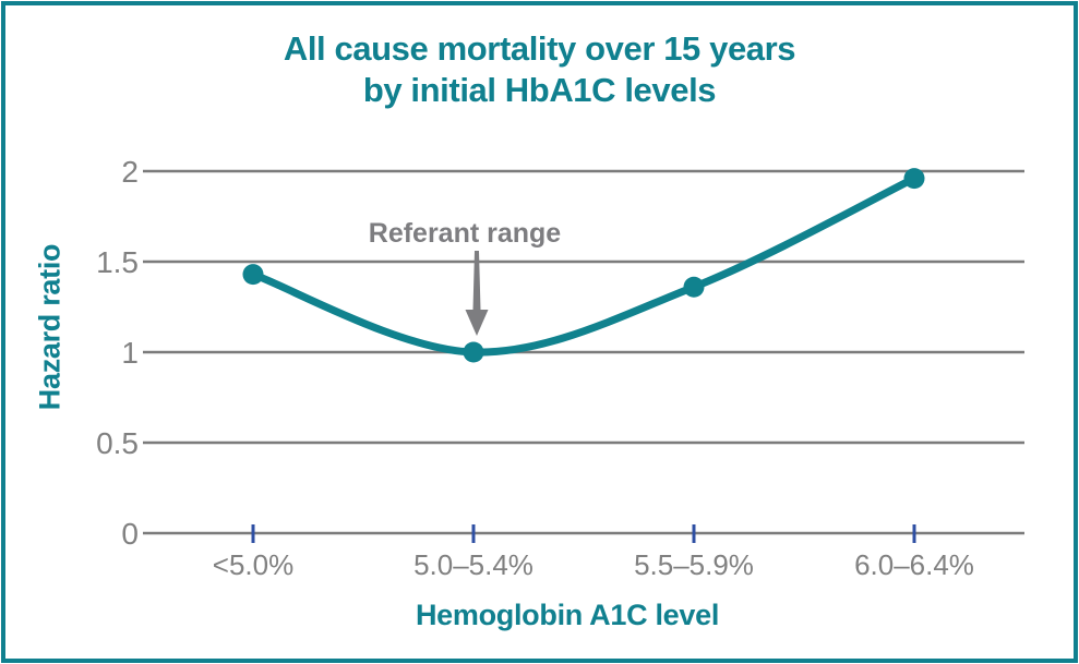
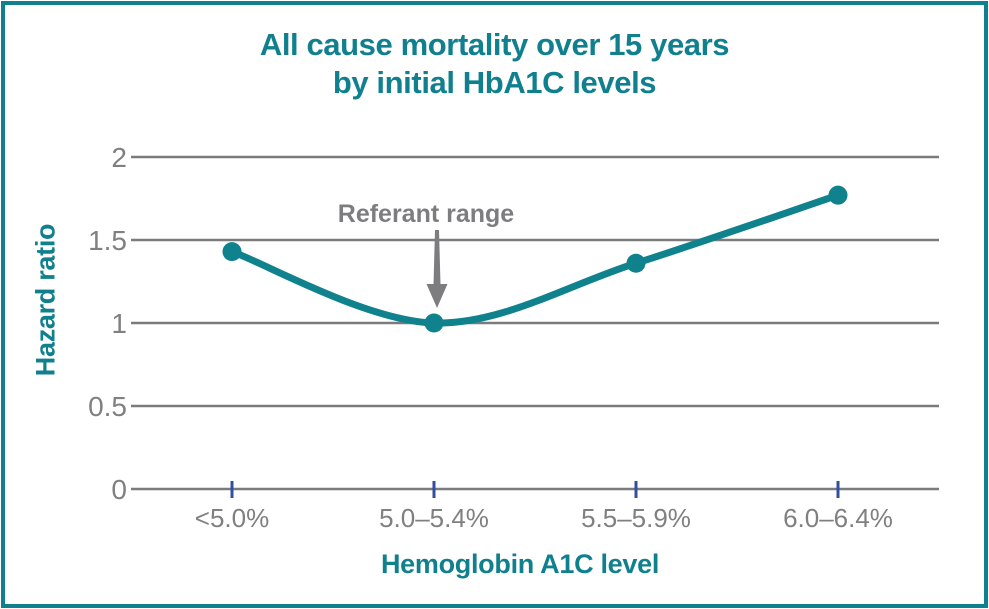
6.0–6.4%: 1.96 -> 1.77
